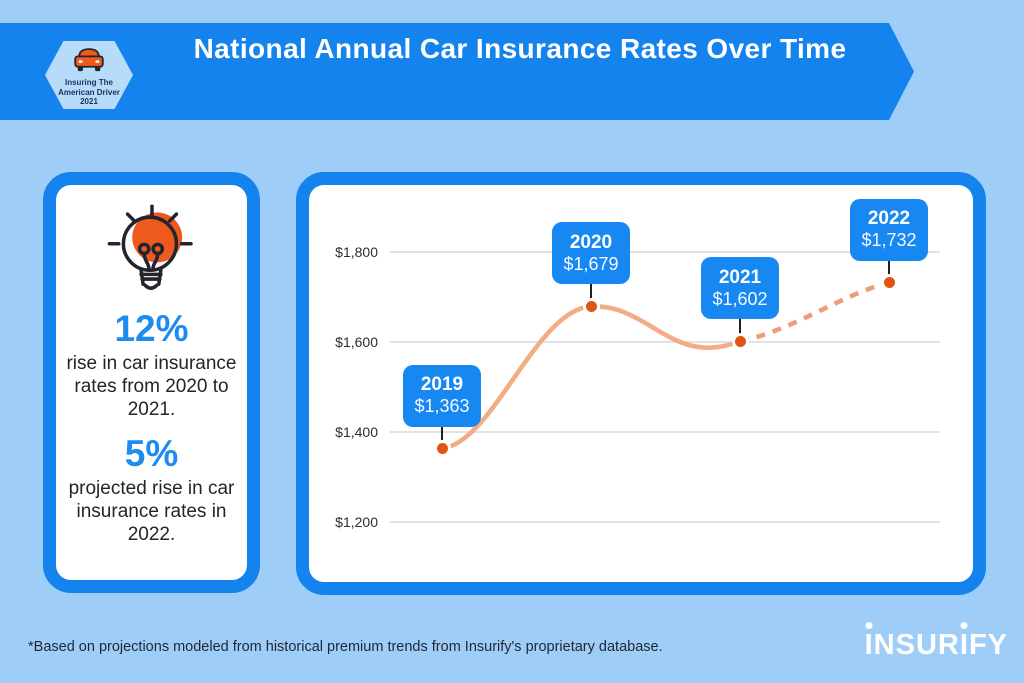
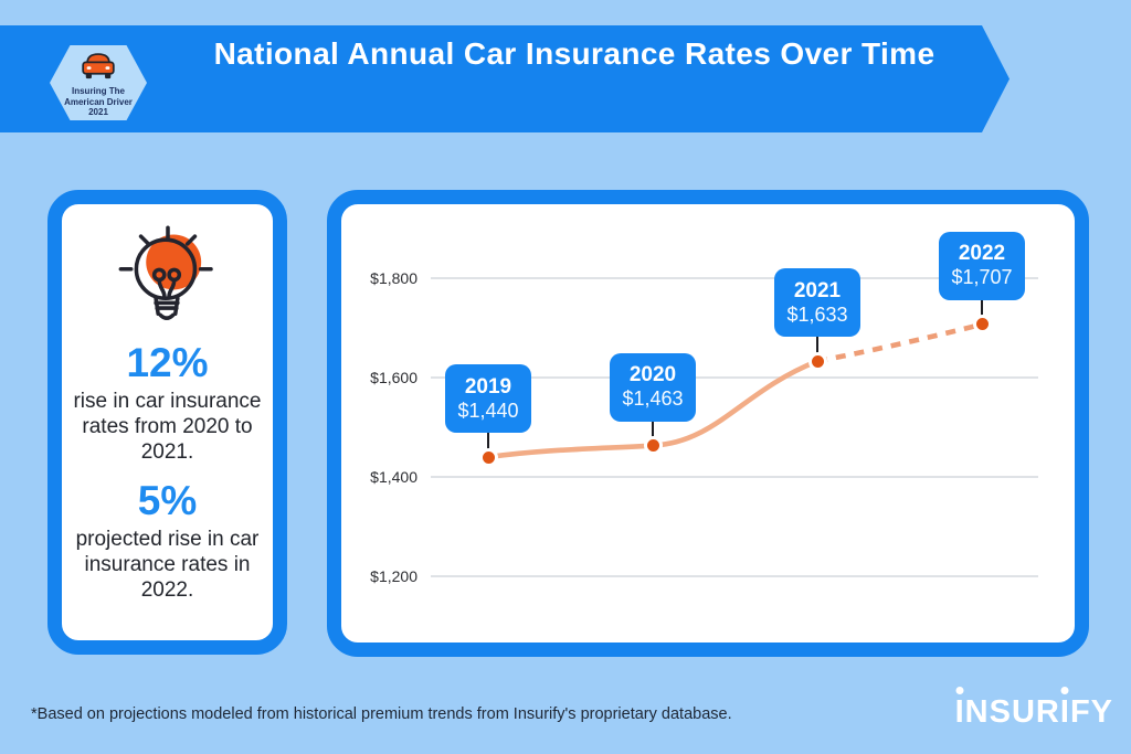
2019: $1,363 -> $1,440
2020: $1,679 -> $1,463
2021: $1,602 -> $1,633
2022: $1,732 -> $1,707
